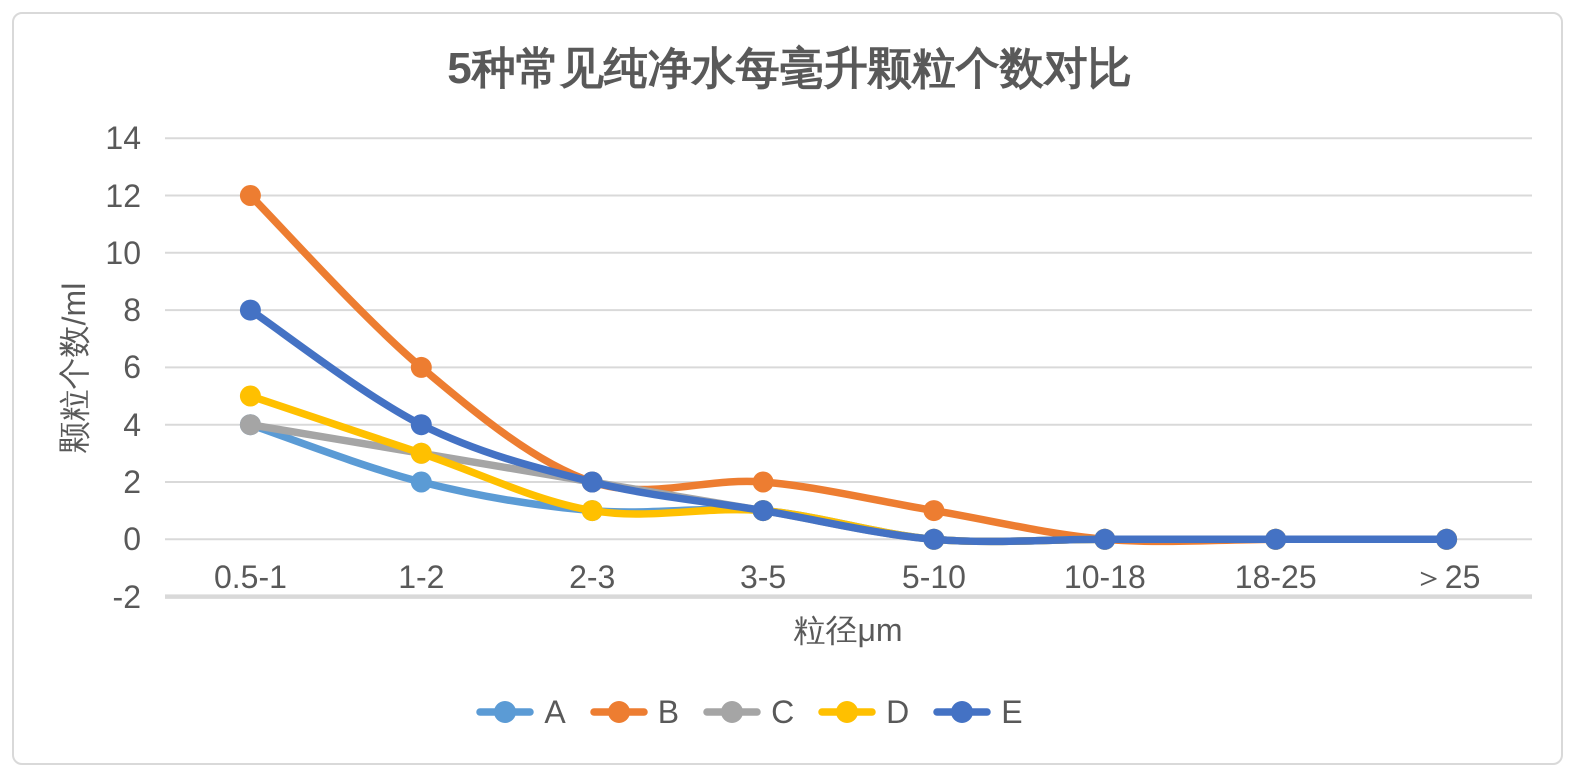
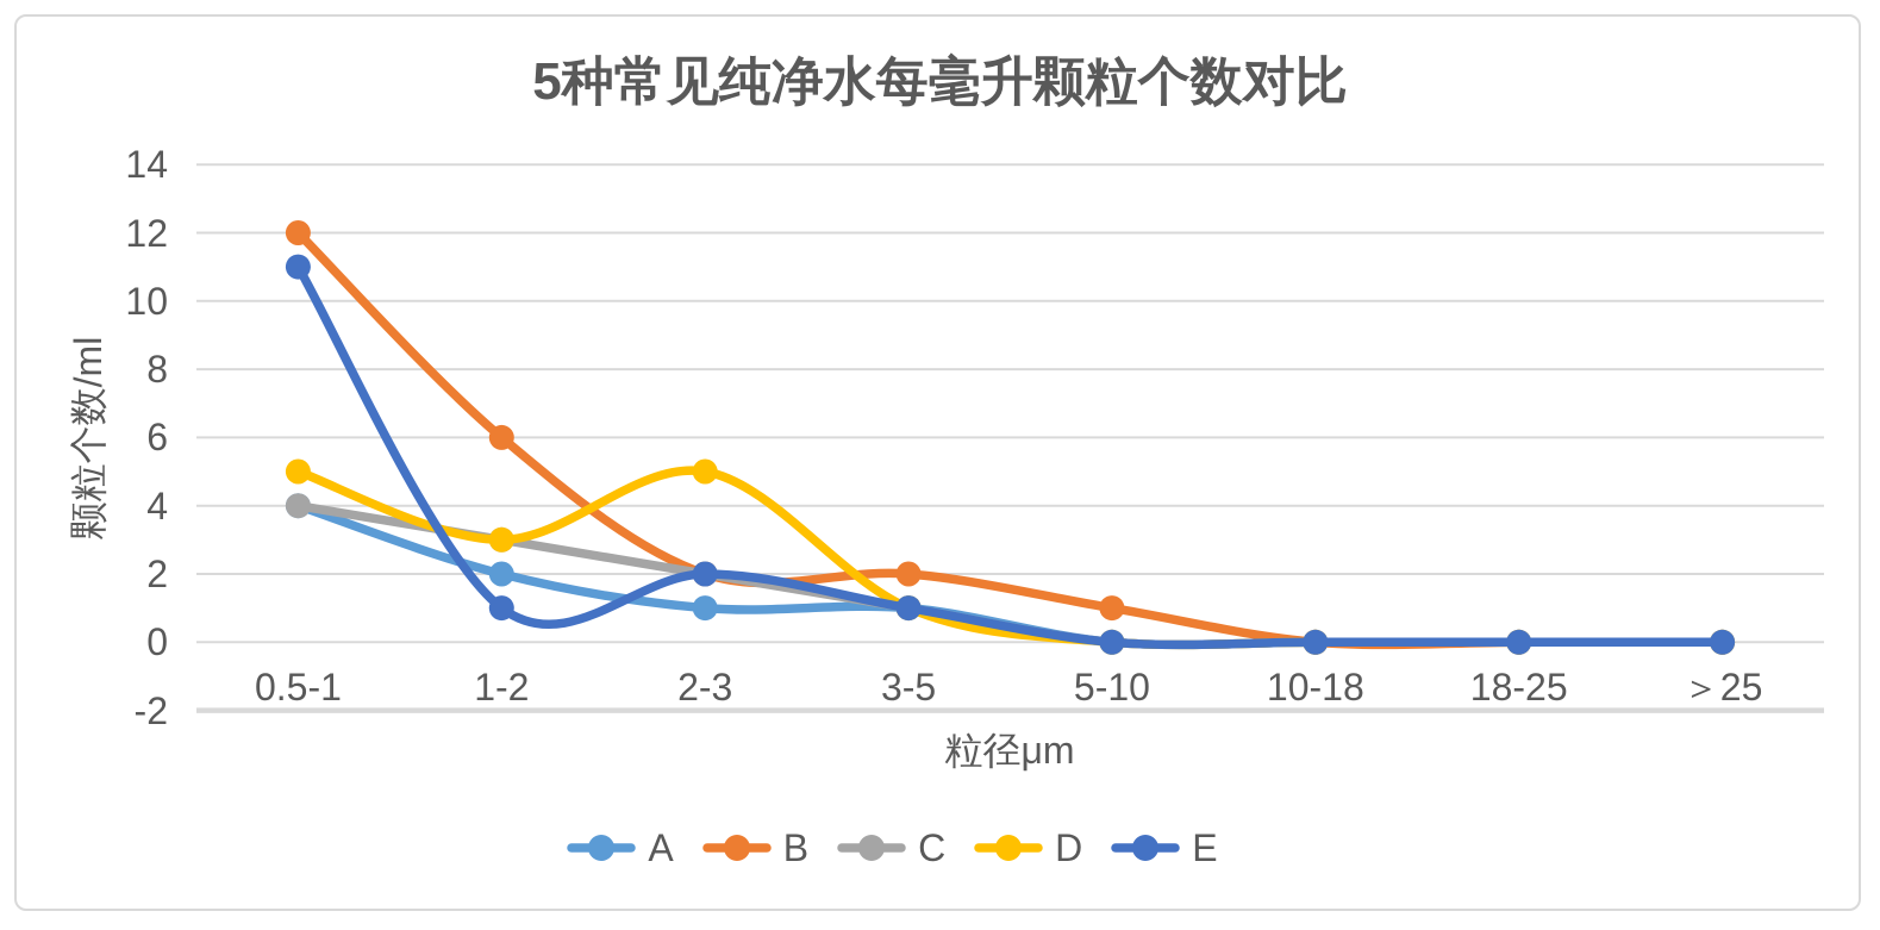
E/0.5-1: 8 -> 11
E/1-2: 4 -> 1
D/2-3: 1 -> 5
